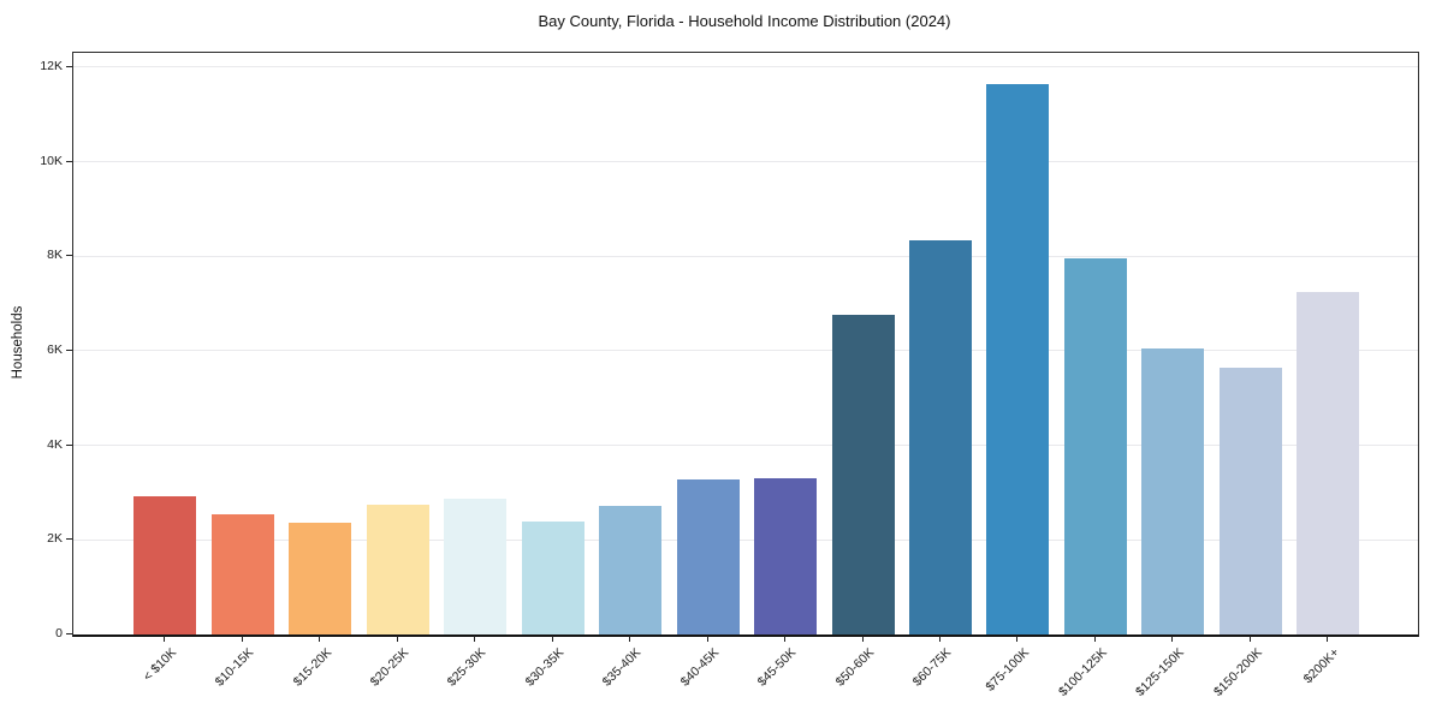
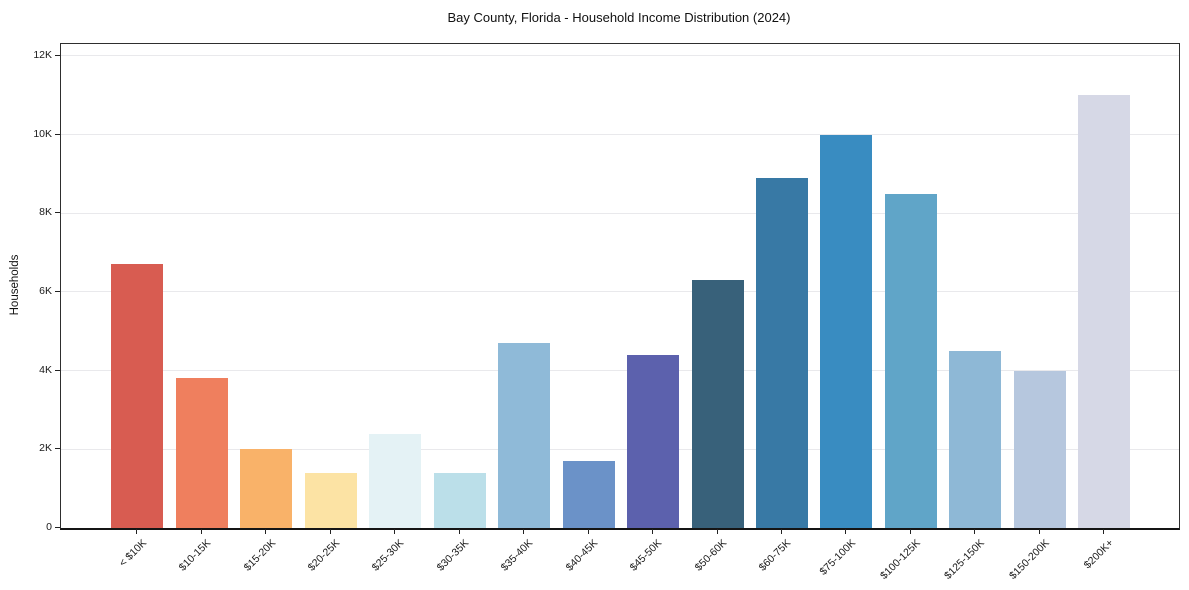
< $10K: 2.9K -> 6.7K
$10-15K: 2.5K -> 3.8K
$15-20K: 2.4K -> 2.0K
$20-25K: 2.8K -> 1.4K
$25-30K: 2.9K -> 2.4K
$30-35K: 2.4K -> 1.4K
$35-40K: 2.7K -> 4.7K
$40-45K: 3.3K -> 1.7K
$45-50K: 3.3K -> 4.4K
$50-60K: 6.8K -> 6.3K
$60-75K: 8.3K -> 8.9K
$75-100K: 11.6K -> 10.0K
$100-125K: 8.0K -> 8.5K
$125-150K: 6.0K -> 4.5K
$150-200K: 5.6K -> 4.0K
$200K+: 7.2K -> 11.0K
